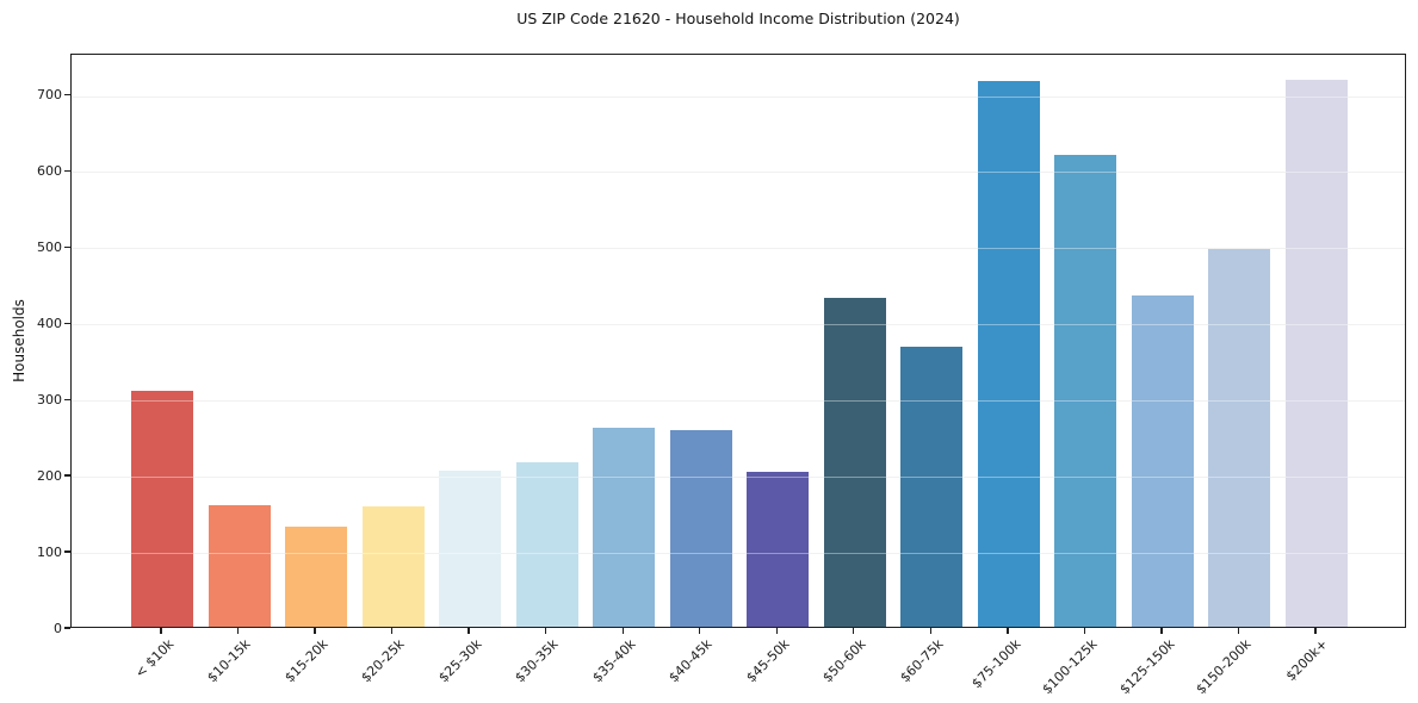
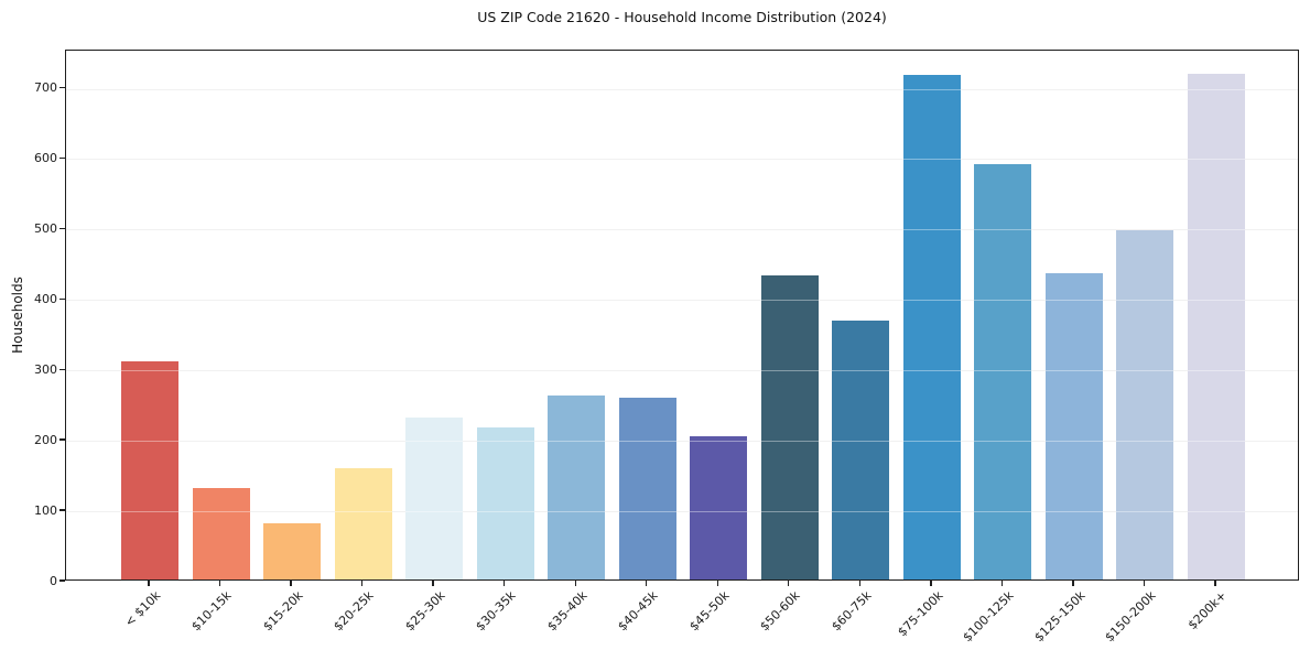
$10-15k: 160 -> 130
$15-20k: 130 -> 80
$25-30k: 200 -> 230
$100-125k: 620 -> 590
